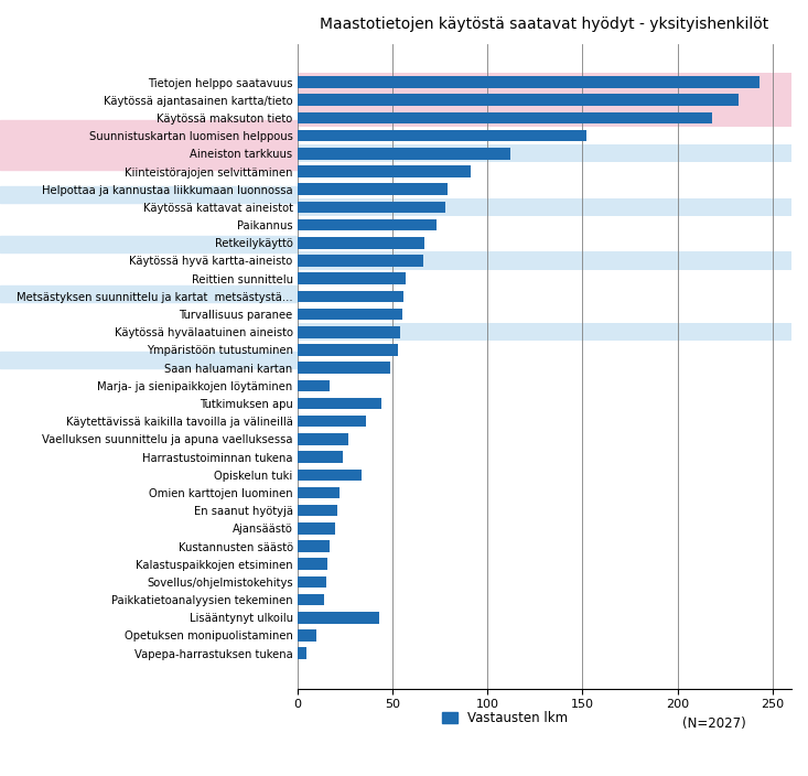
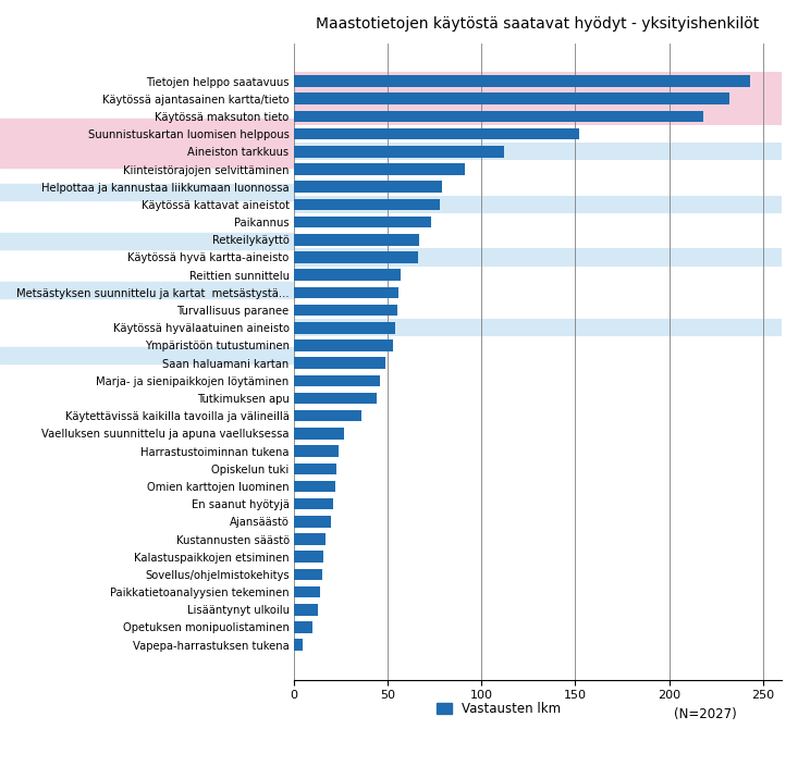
Marja- ja sienipaikkojen löytäminen: 17 -> 46
Opiskelun tuki: 34 -> 23
Lisääntynyt ulkoilu: 43 -> 13
